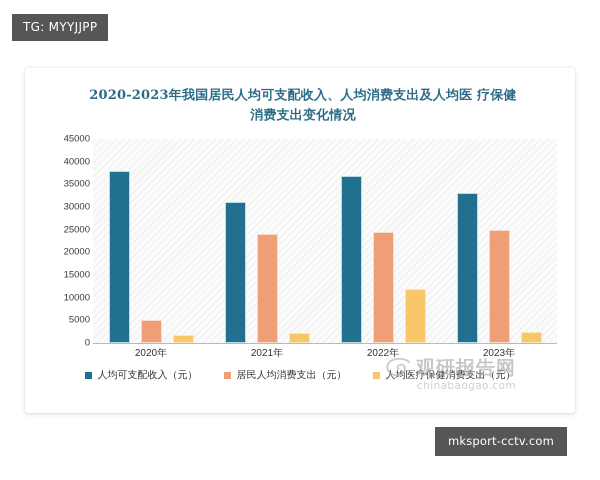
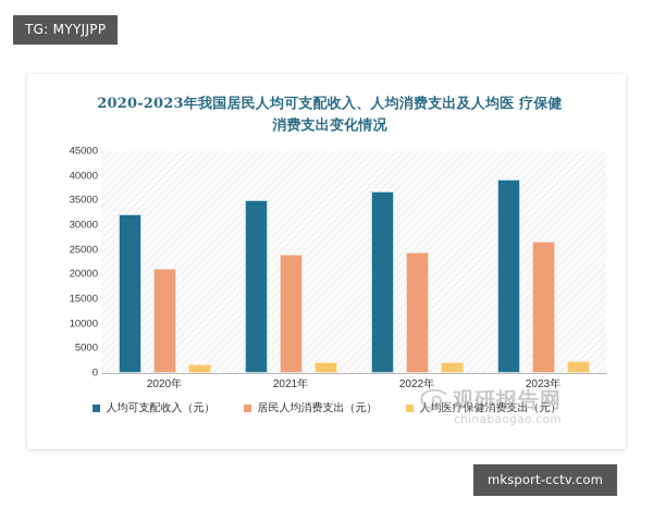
人均可支配收入（元）/2020年: 38000 -> 32000
居民人均消费支出（元）/2020年: 5000 -> 21000
人均可支配收入（元）/2021年: 31000 -> 35000
人均医疗保健消费支出（元）/2022年: 12000 -> 2000
人均可支配收入（元）/2023年: 33000 -> 39000
居民人均消费支出（元）/2023年: 25000 -> 27000
